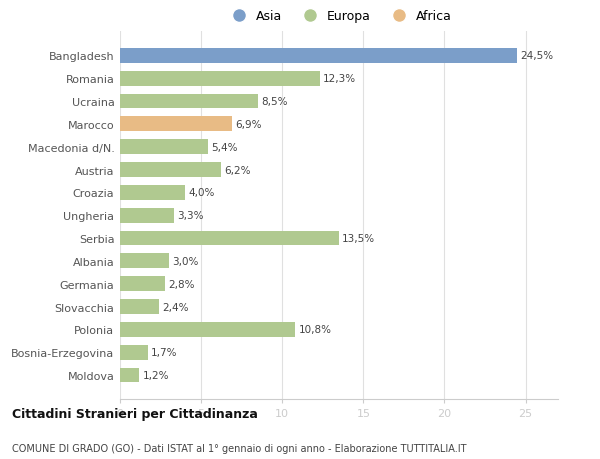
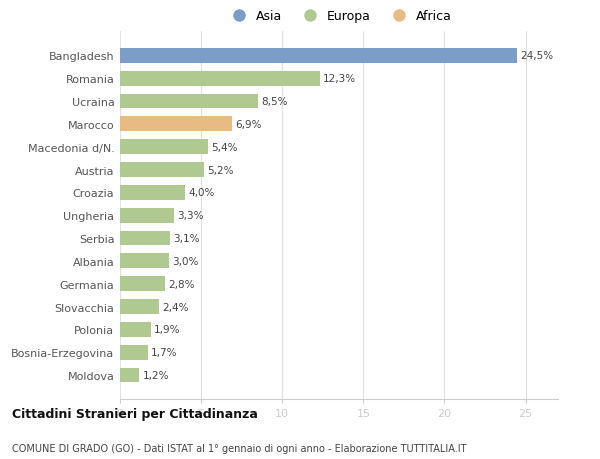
Austria: 6,2% -> 5,2%
Serbia: 13,5% -> 3,1%
Polonia: 10,8% -> 1,9%
